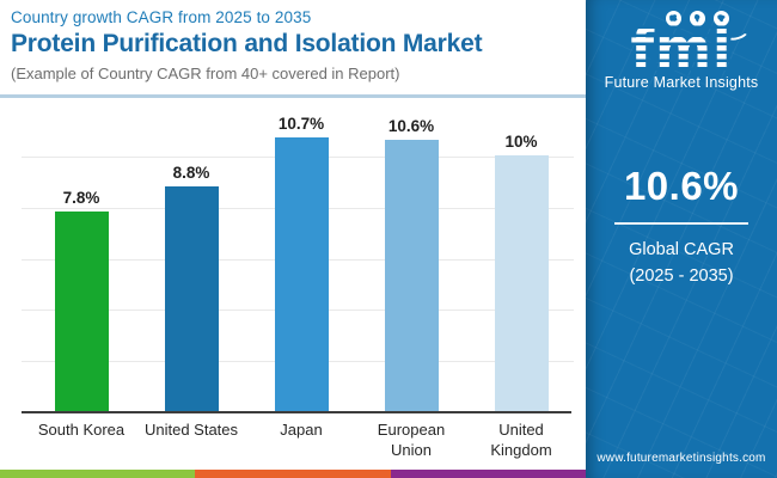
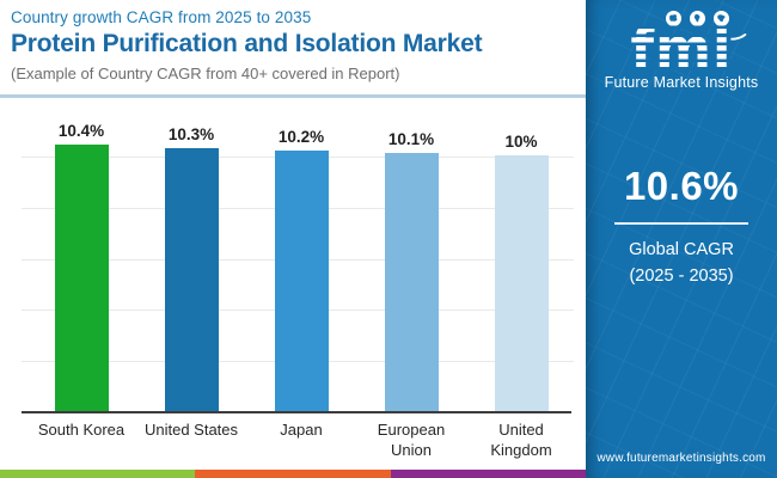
South Korea: 7.8% -> 10.4%
United States: 8.8% -> 10.3%
Japan: 10.7% -> 10.2%
European Union: 10.6% -> 10.1%
